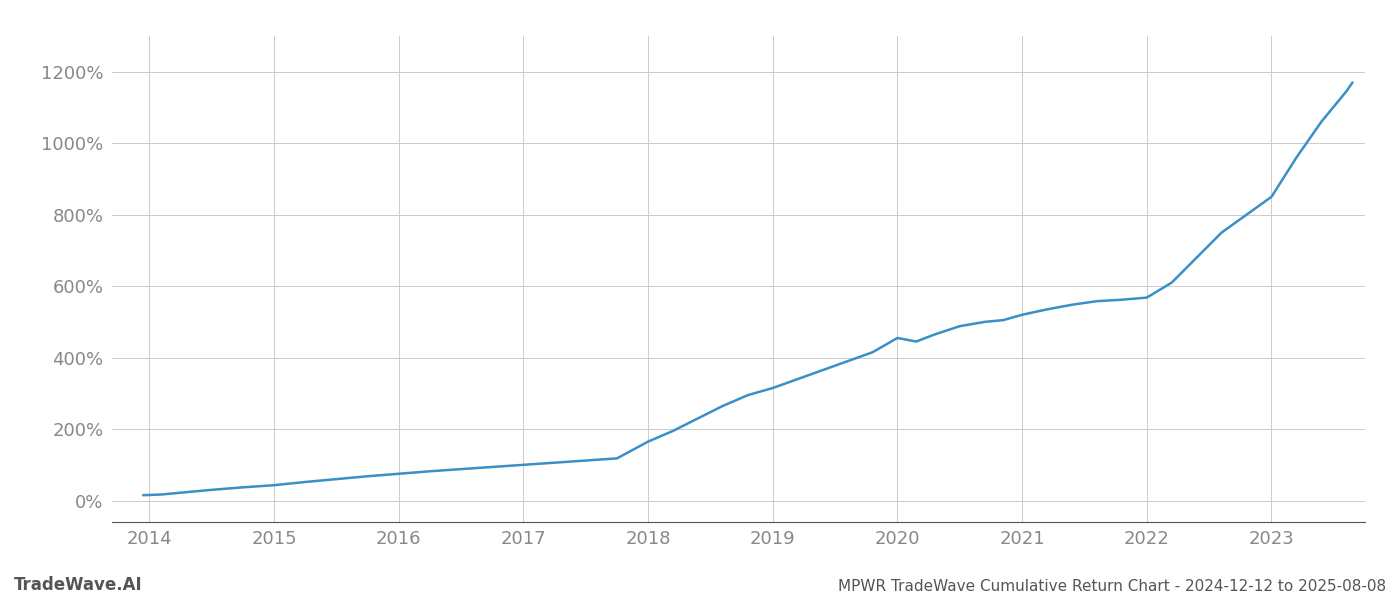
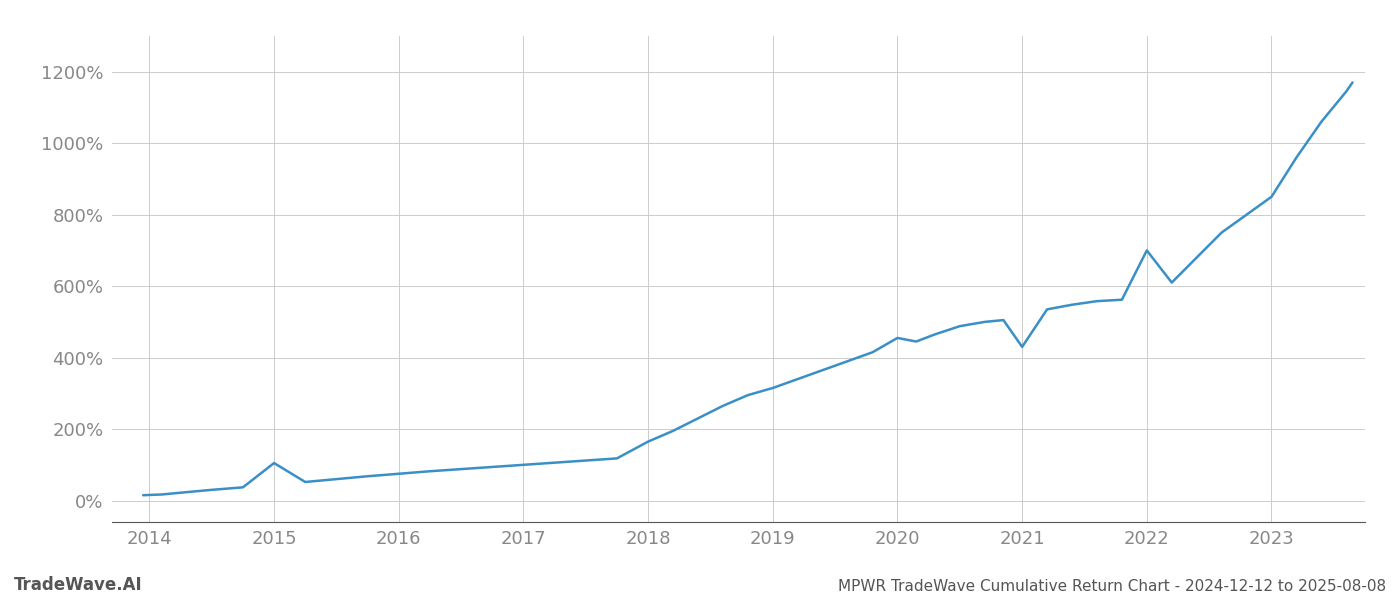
2015: 43% -> 105%
2021: 520% -> 430%
2022: 568% -> 700%
